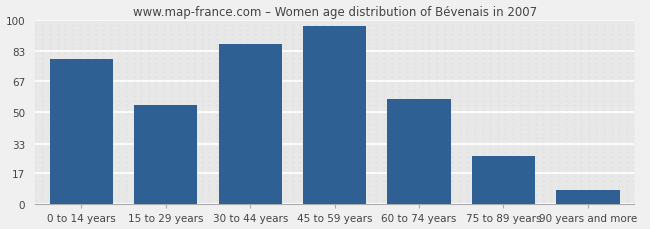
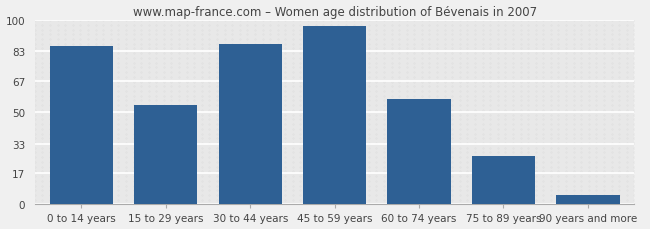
0 to 14 years: 79 -> 86
90 years and more: 8 -> 5
